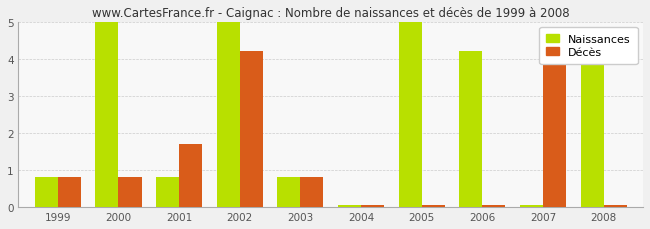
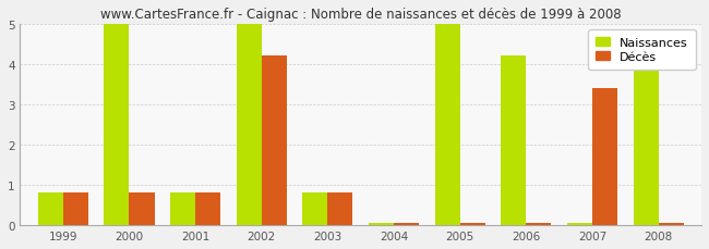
Décès/2001: 1.70 -> 0.80
Décès/2007: 3.85 -> 3.40
